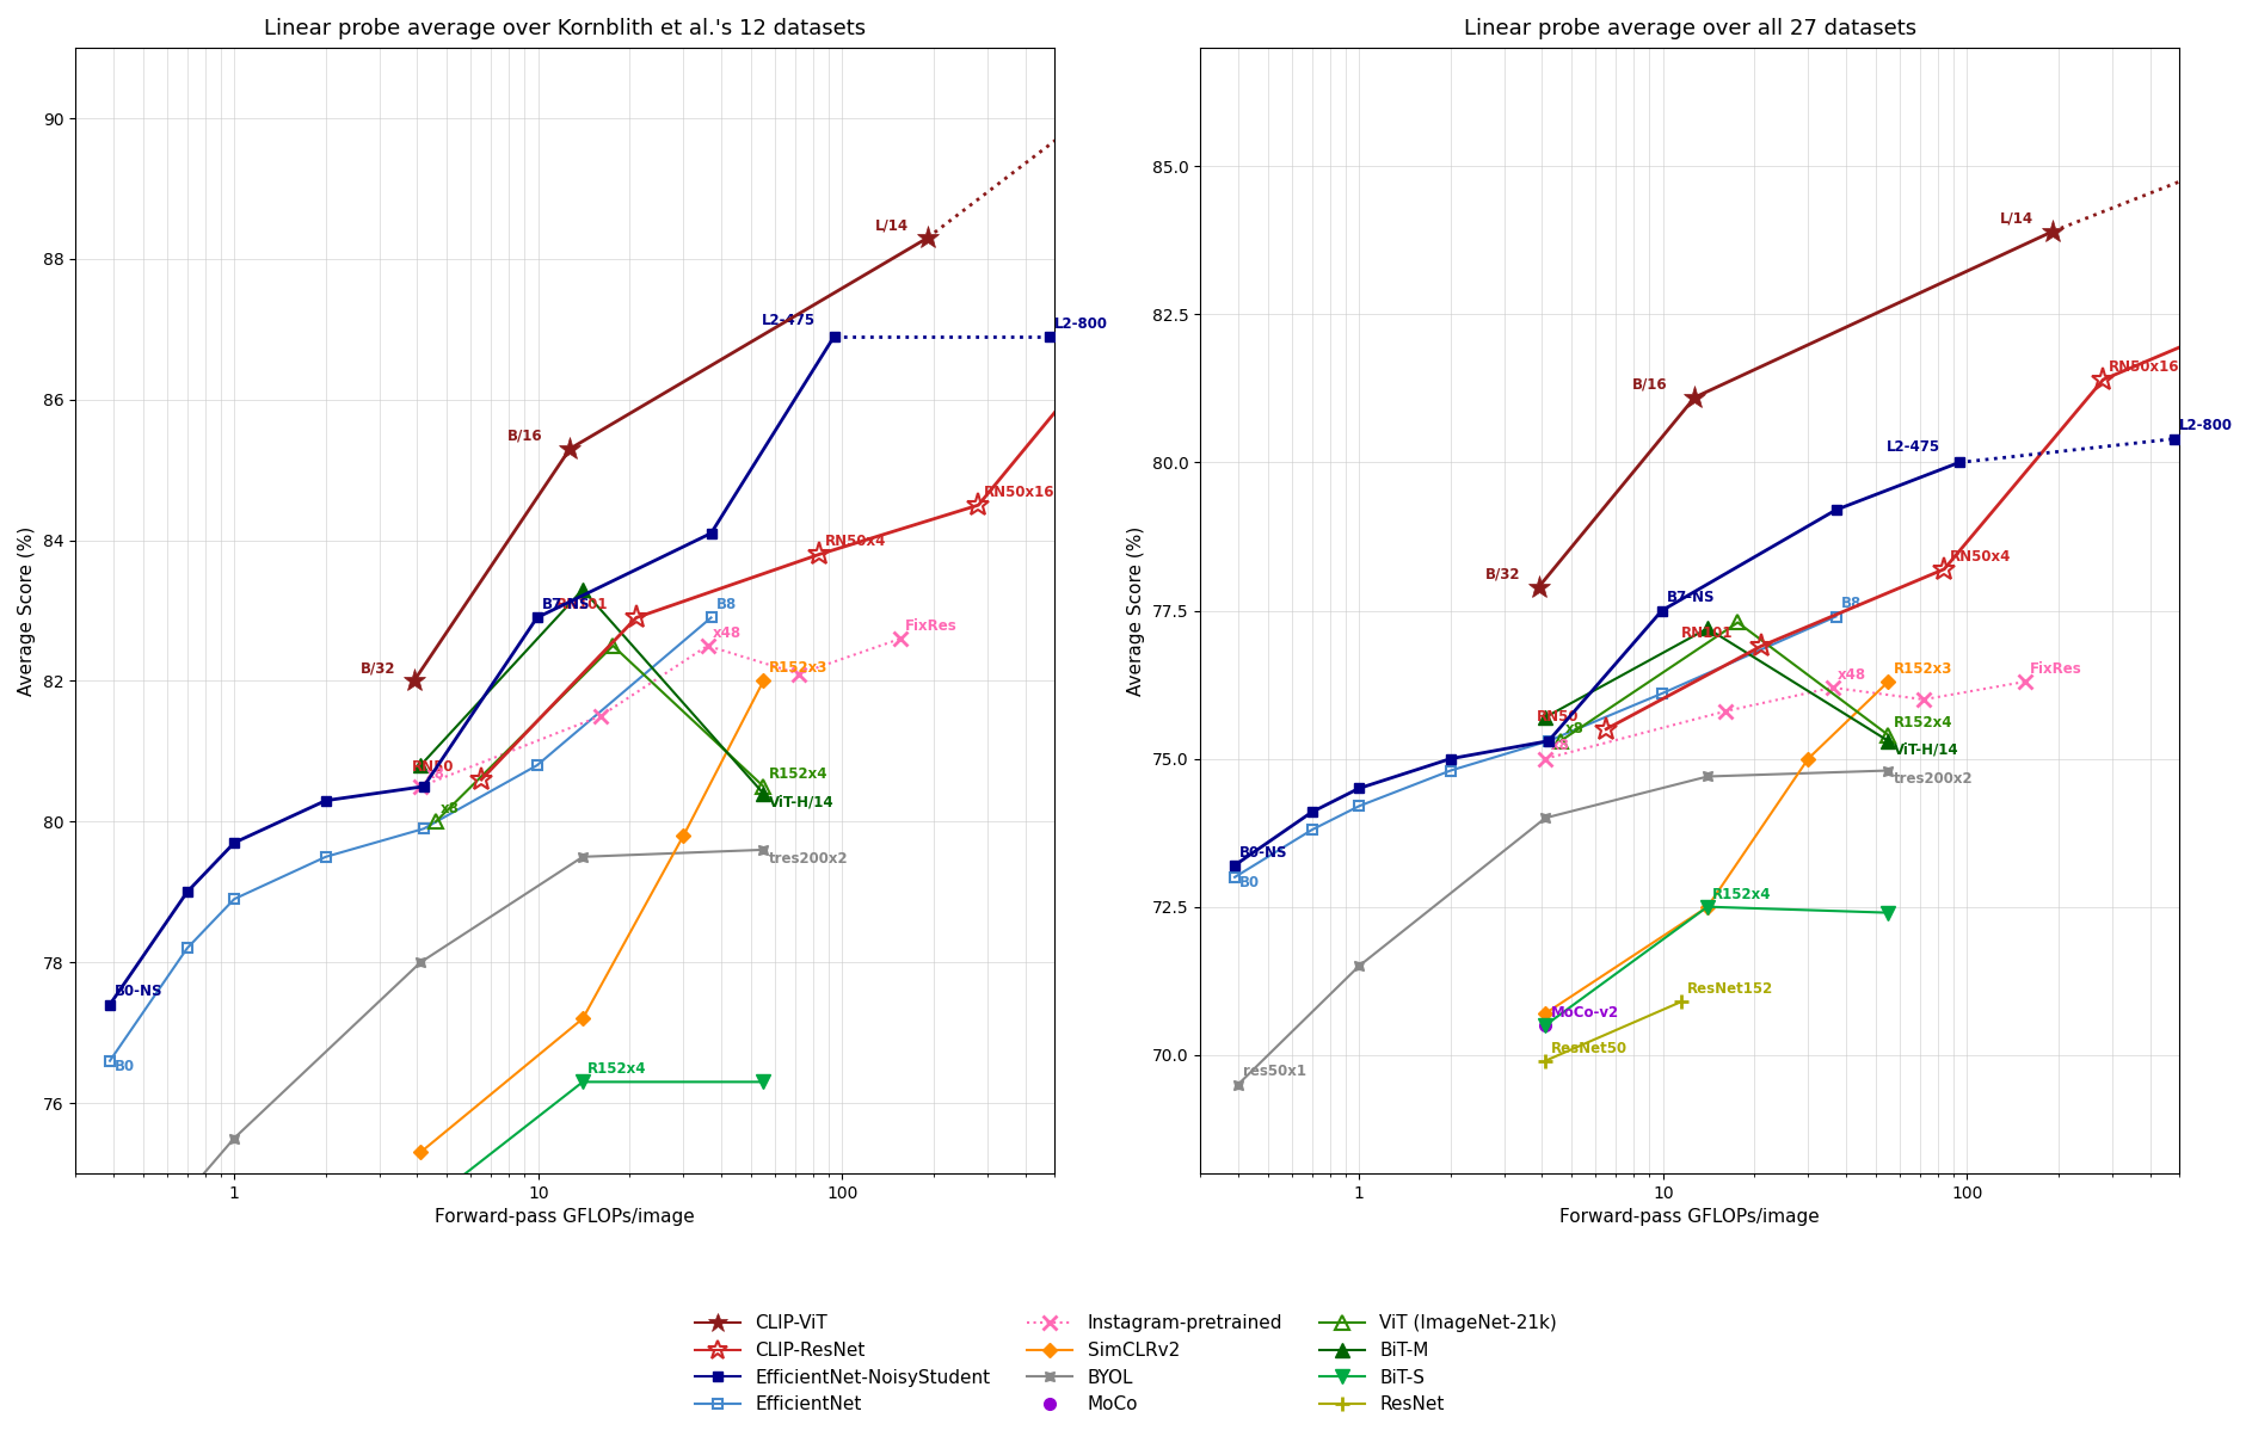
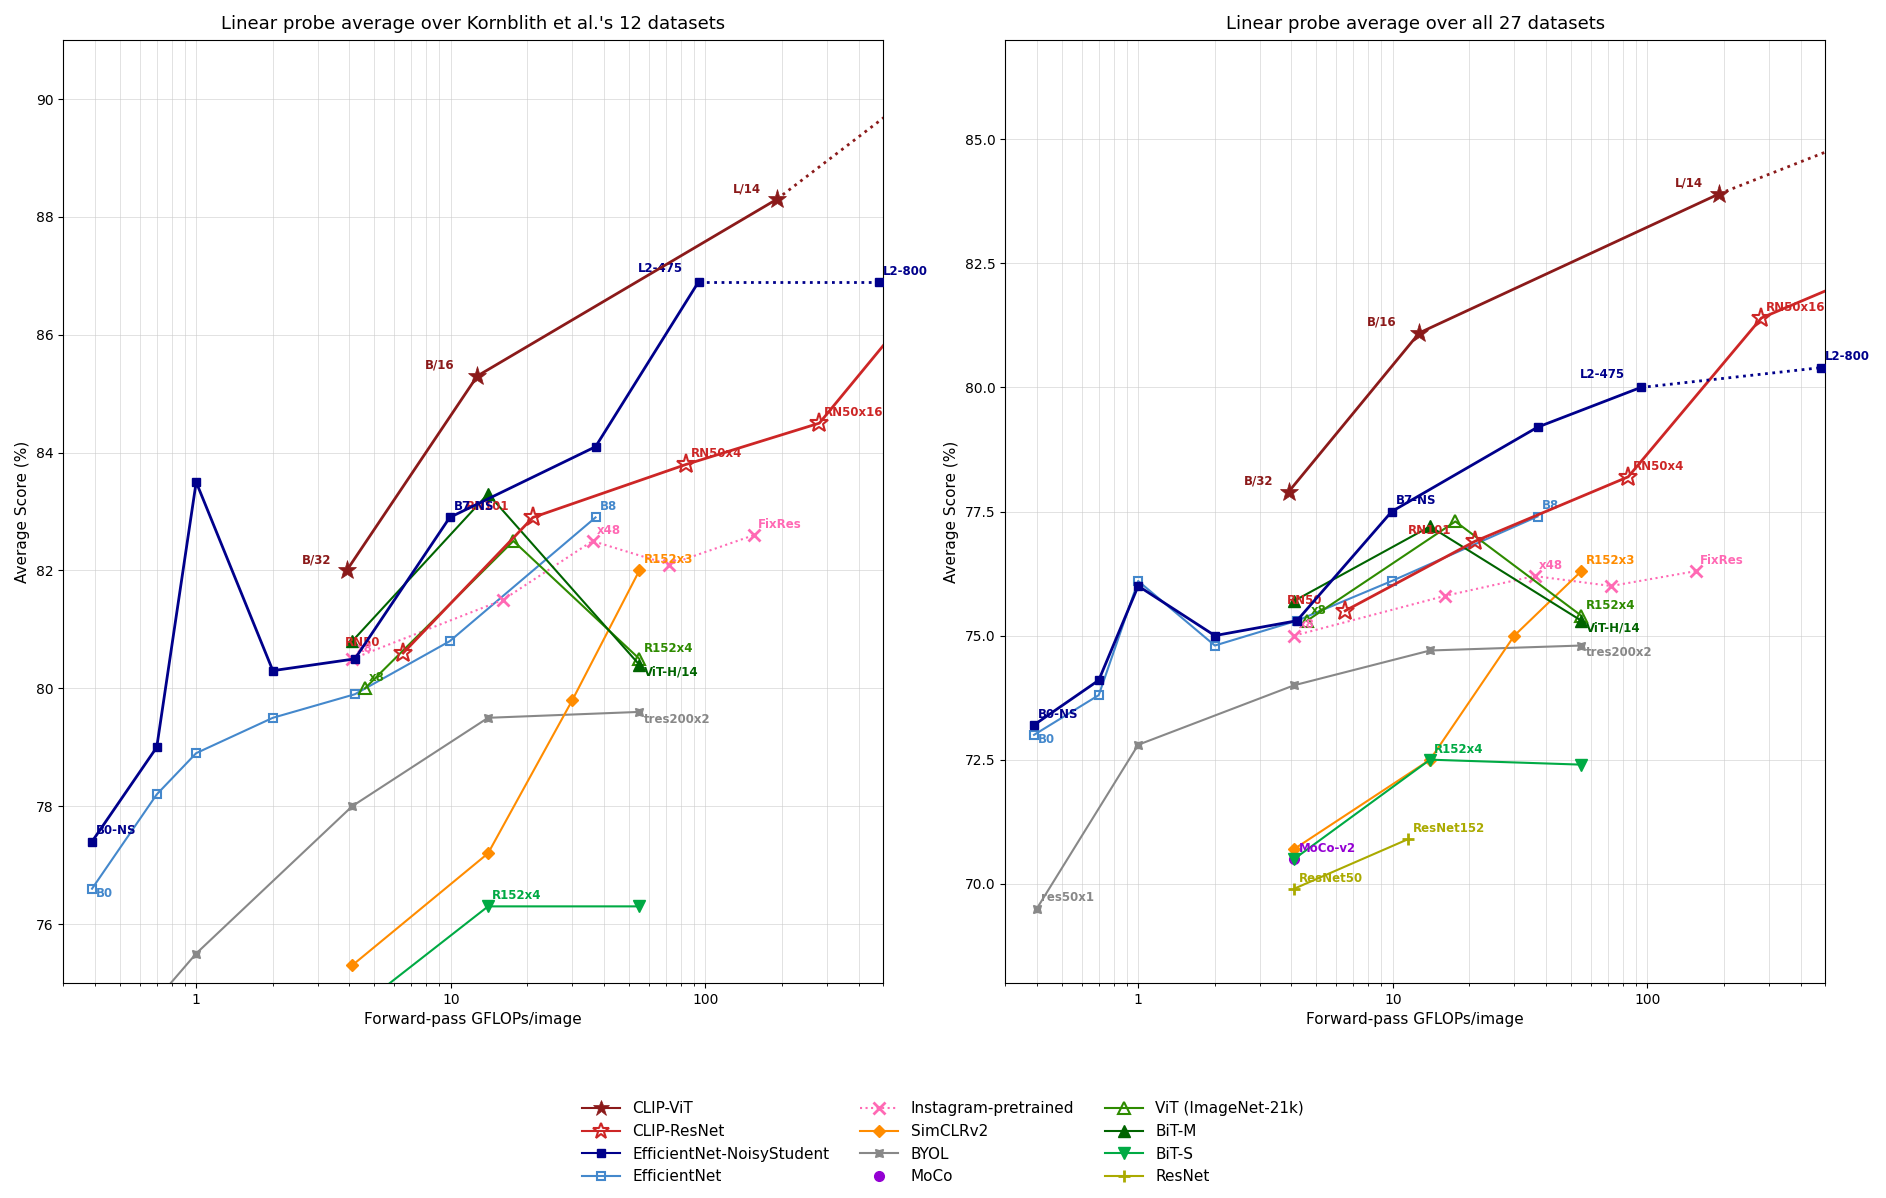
Linear probe average over Kornblith et al.'s 12 datasets/EfficientNet-NoisyStudent/1: 79.7 -> 83.5
Linear probe average over all 27 datasets/EfficientNet-NoisyStudent/1: 74.5 -> 76.0
Linear probe average over all 27 datasets/EfficientNet/1: 74.2 -> 76.1
Linear probe average over all 27 datasets/BYOL/1: 71.5 -> 72.8
